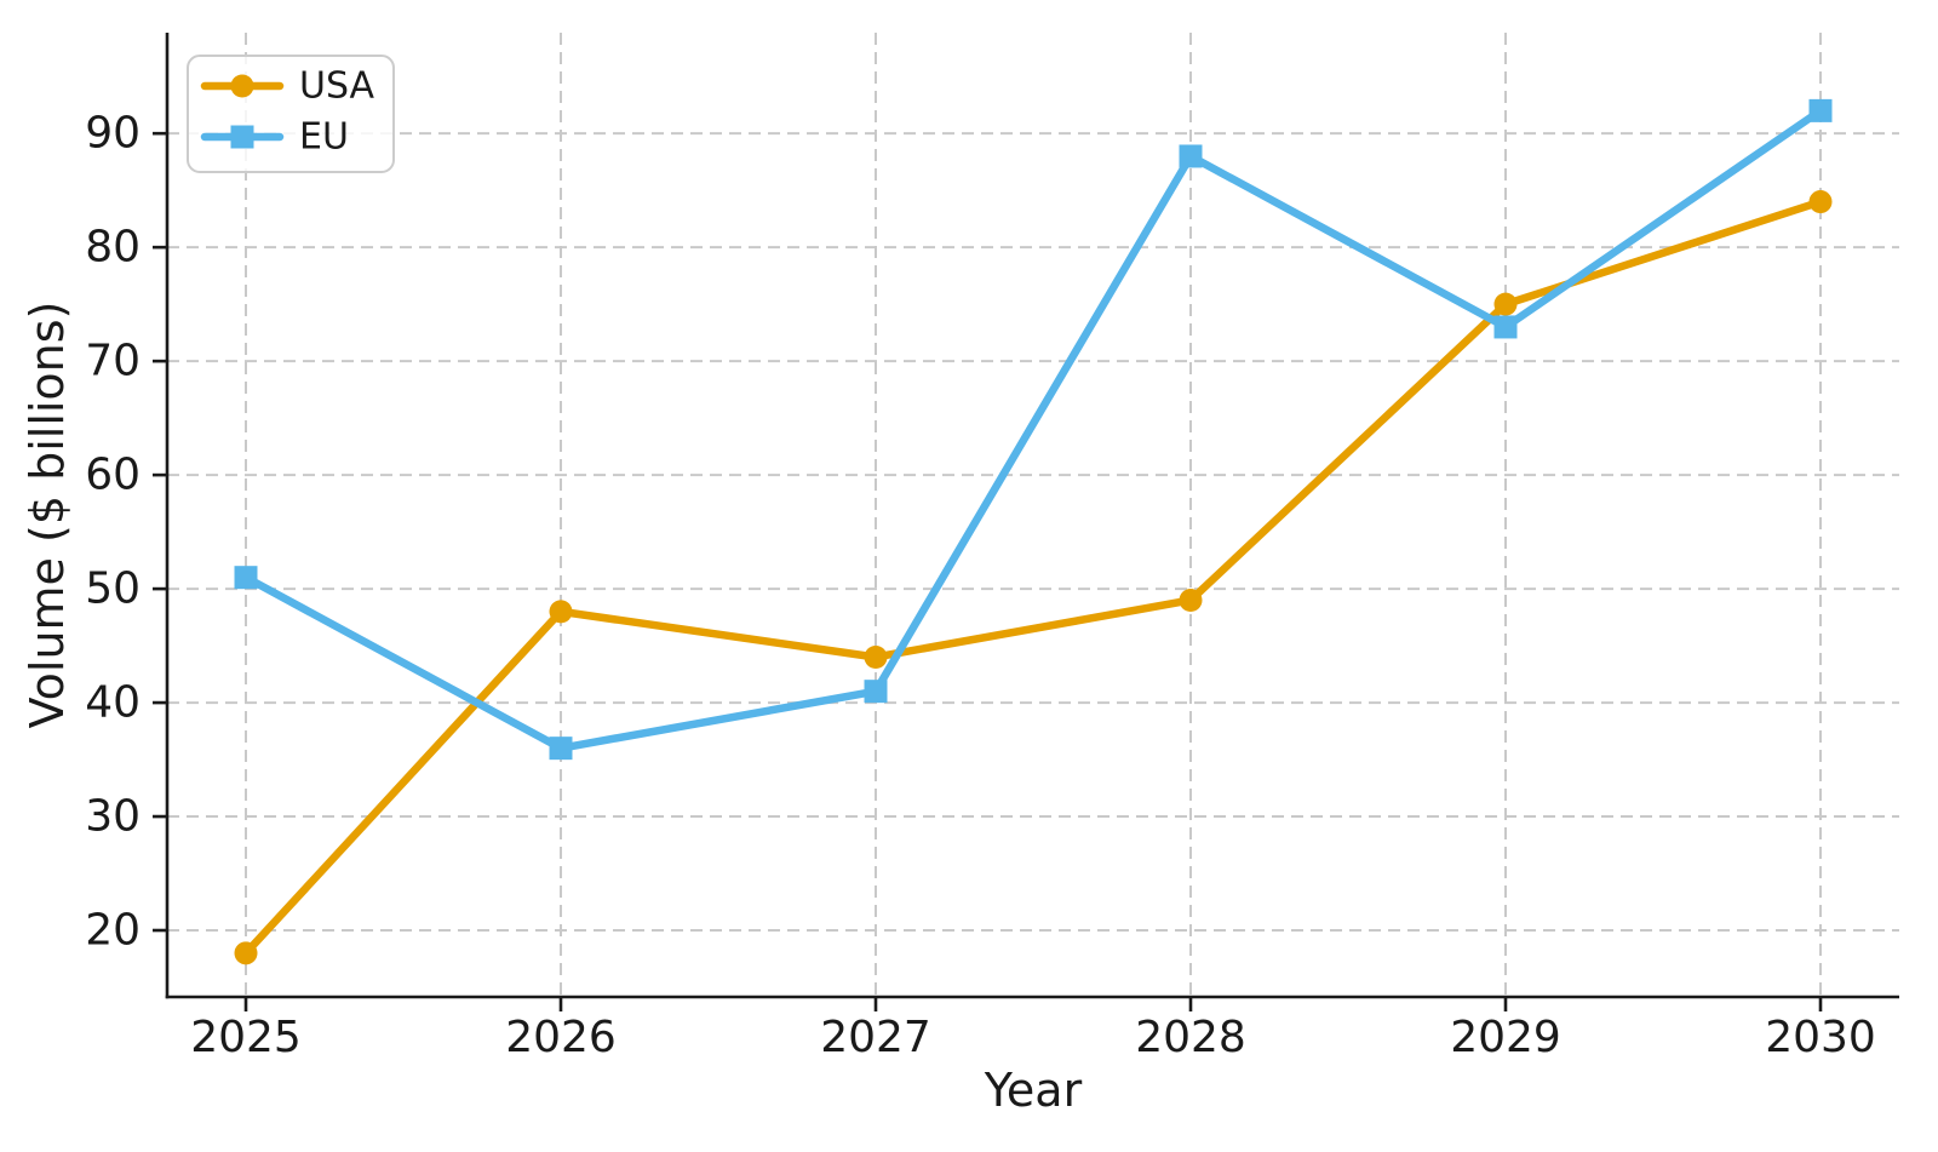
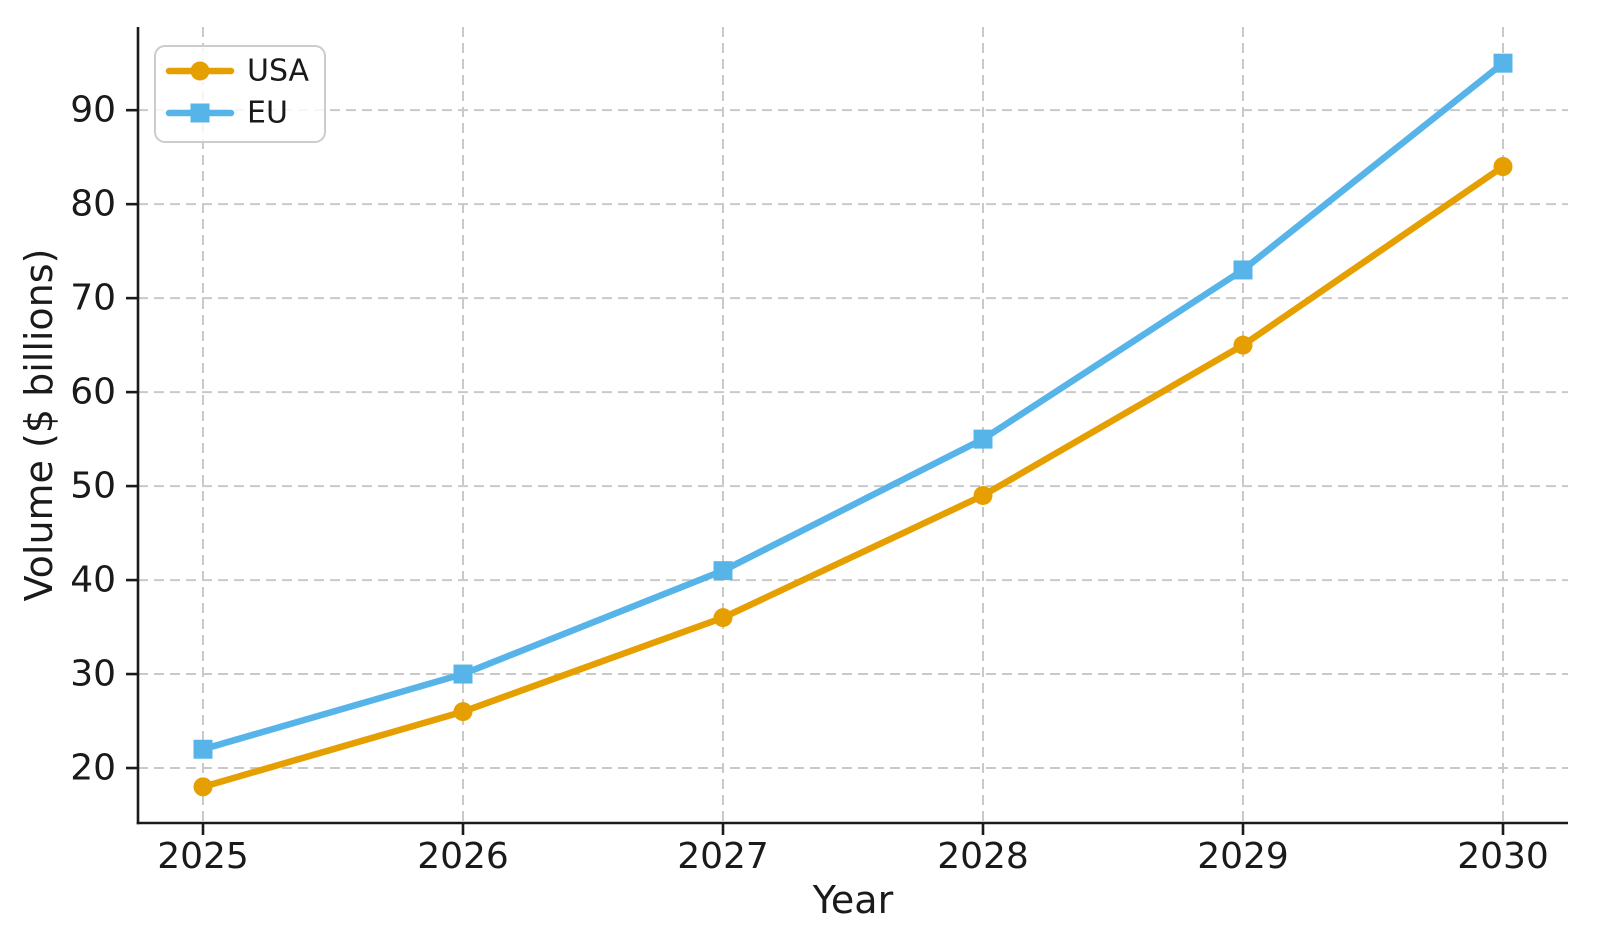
EU/2025: 51 -> 22
USA/2026: 48 -> 26
EU/2026: 36 -> 30
USA/2027: 44 -> 36
EU/2028: 88 -> 55
USA/2029: 75 -> 65
EU/2030: 92 -> 95
